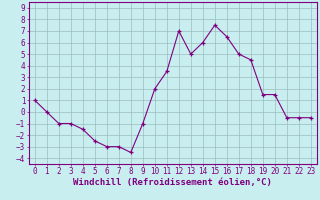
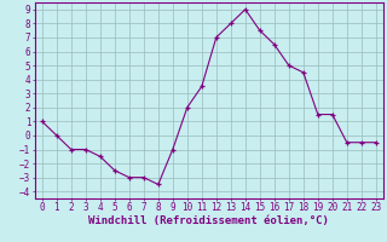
13: 5.0 -> 8.0
14: 6.0 -> 9.0
